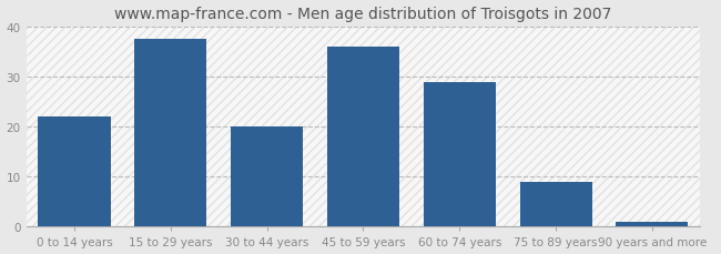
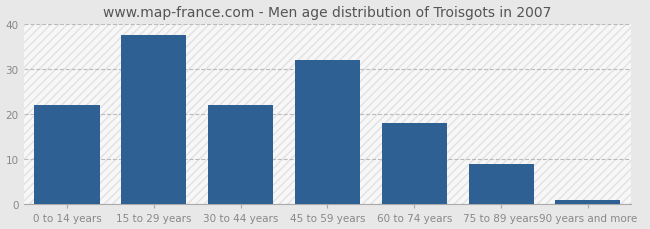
30 to 44 years: 20.0 -> 22.0
45 to 59 years: 36.0 -> 32.0
60 to 74 years: 29.0 -> 18.0
